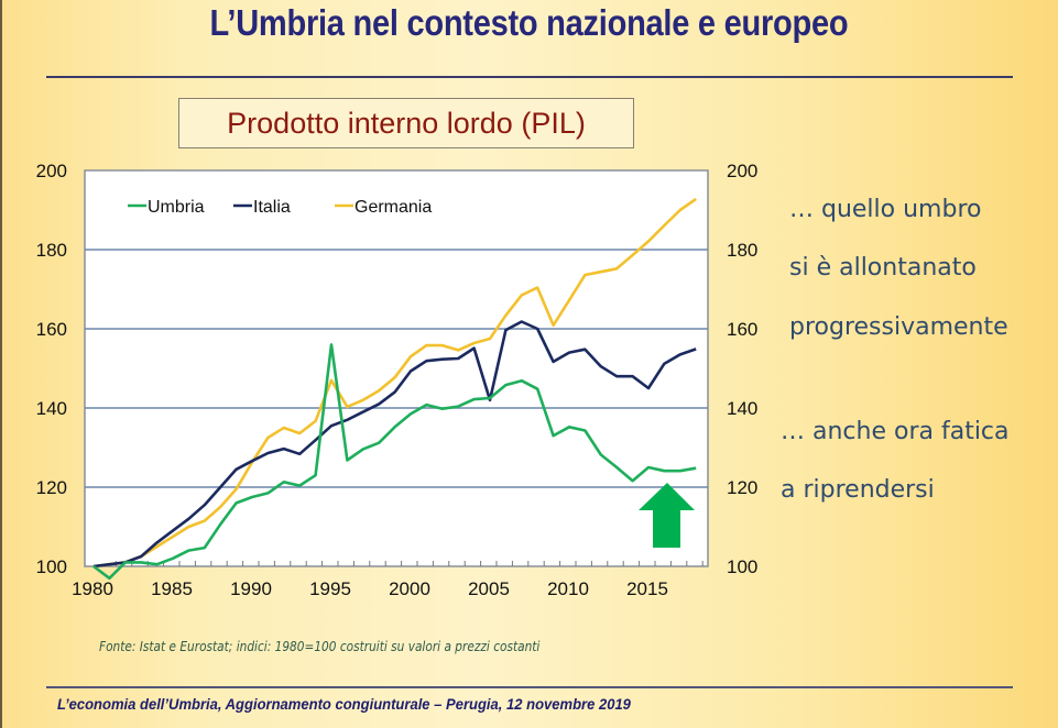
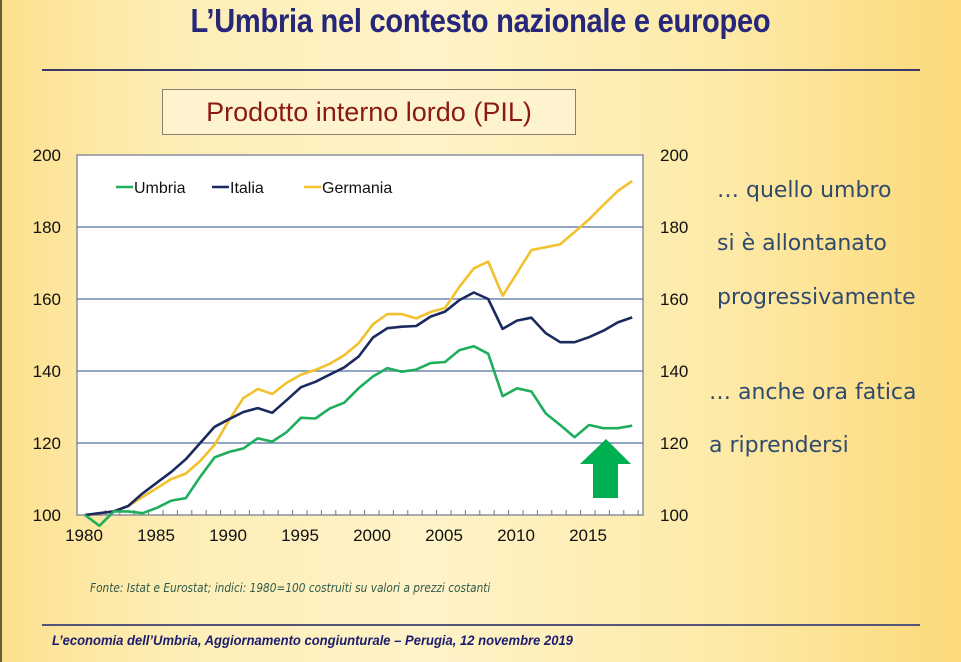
Umbria/1995: 156 -> 127
Germania/1995: 147 -> 139
Italia/2005: 142 -> 156
Italia/2015: 145 -> 149
